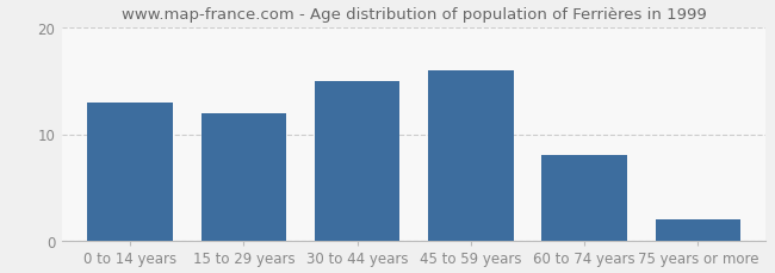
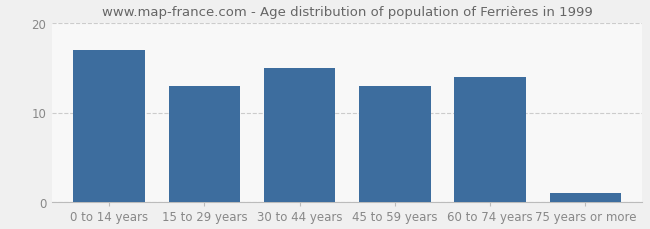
0 to 14 years: 13 -> 17
15 to 29 years: 12 -> 13
45 to 59 years: 16 -> 13
60 to 74 years: 8 -> 14
75 years or more: 2 -> 1
